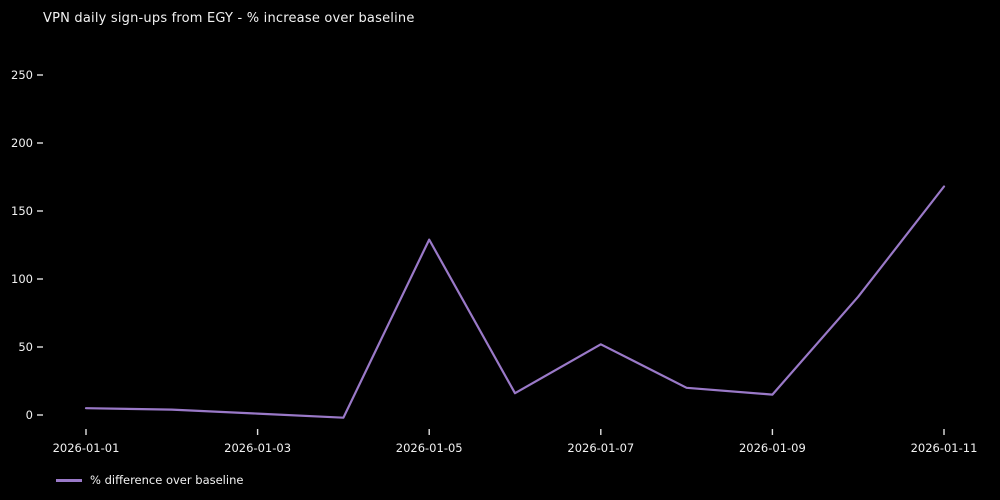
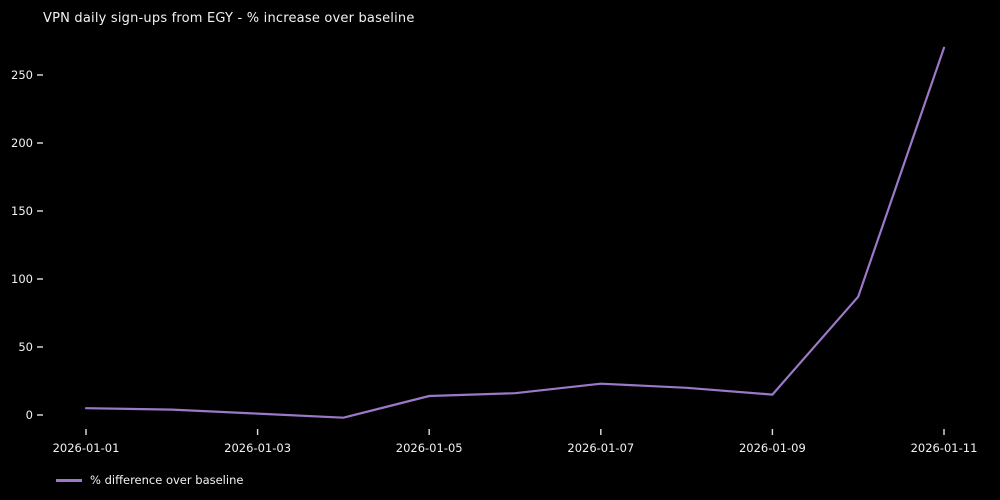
2026-01-05: 129 -> 14
2026-01-07: 52 -> 23
2026-01-11: 168 -> 270
